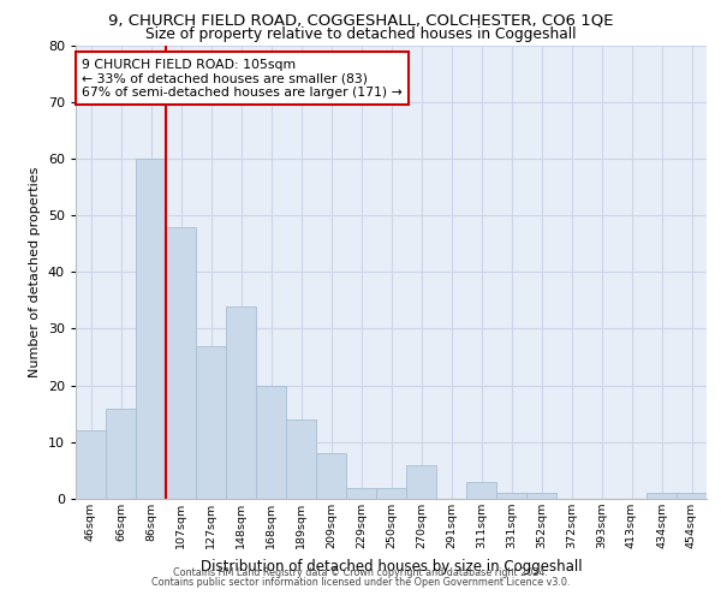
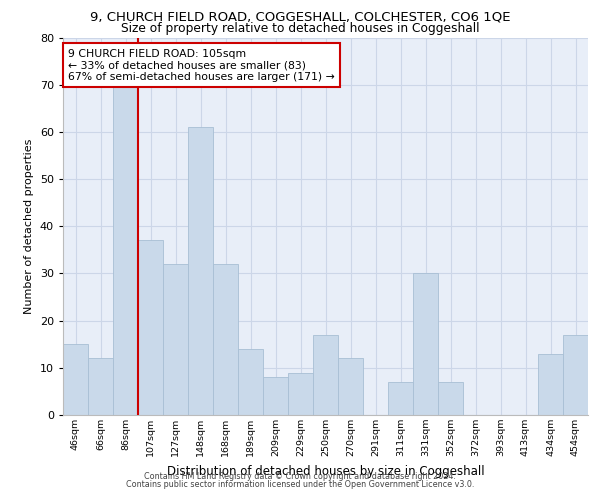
46sqm: 12 -> 15
66sqm: 16 -> 12
86sqm: 60 -> 70
107sqm: 48 -> 37
127sqm: 27 -> 32
148sqm: 34 -> 61
168sqm: 20 -> 32
229sqm: 2 -> 9
250sqm: 2 -> 17
270sqm: 6 -> 12
311sqm: 3 -> 7
331sqm: 1 -> 30
352sqm: 1 -> 7
434sqm: 1 -> 13
454sqm: 1 -> 17
